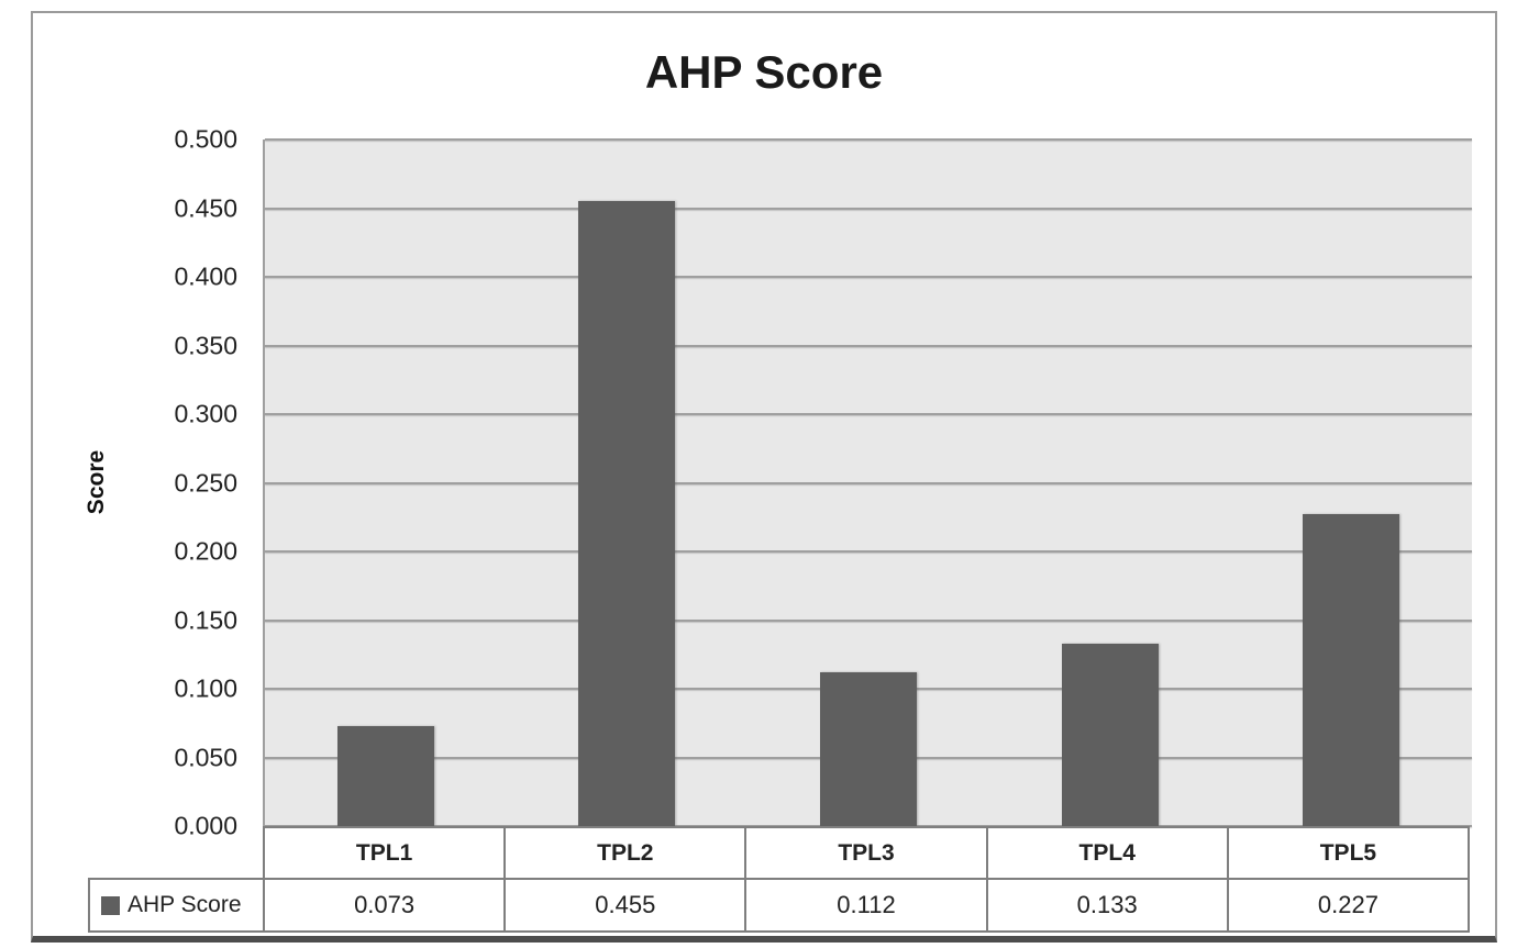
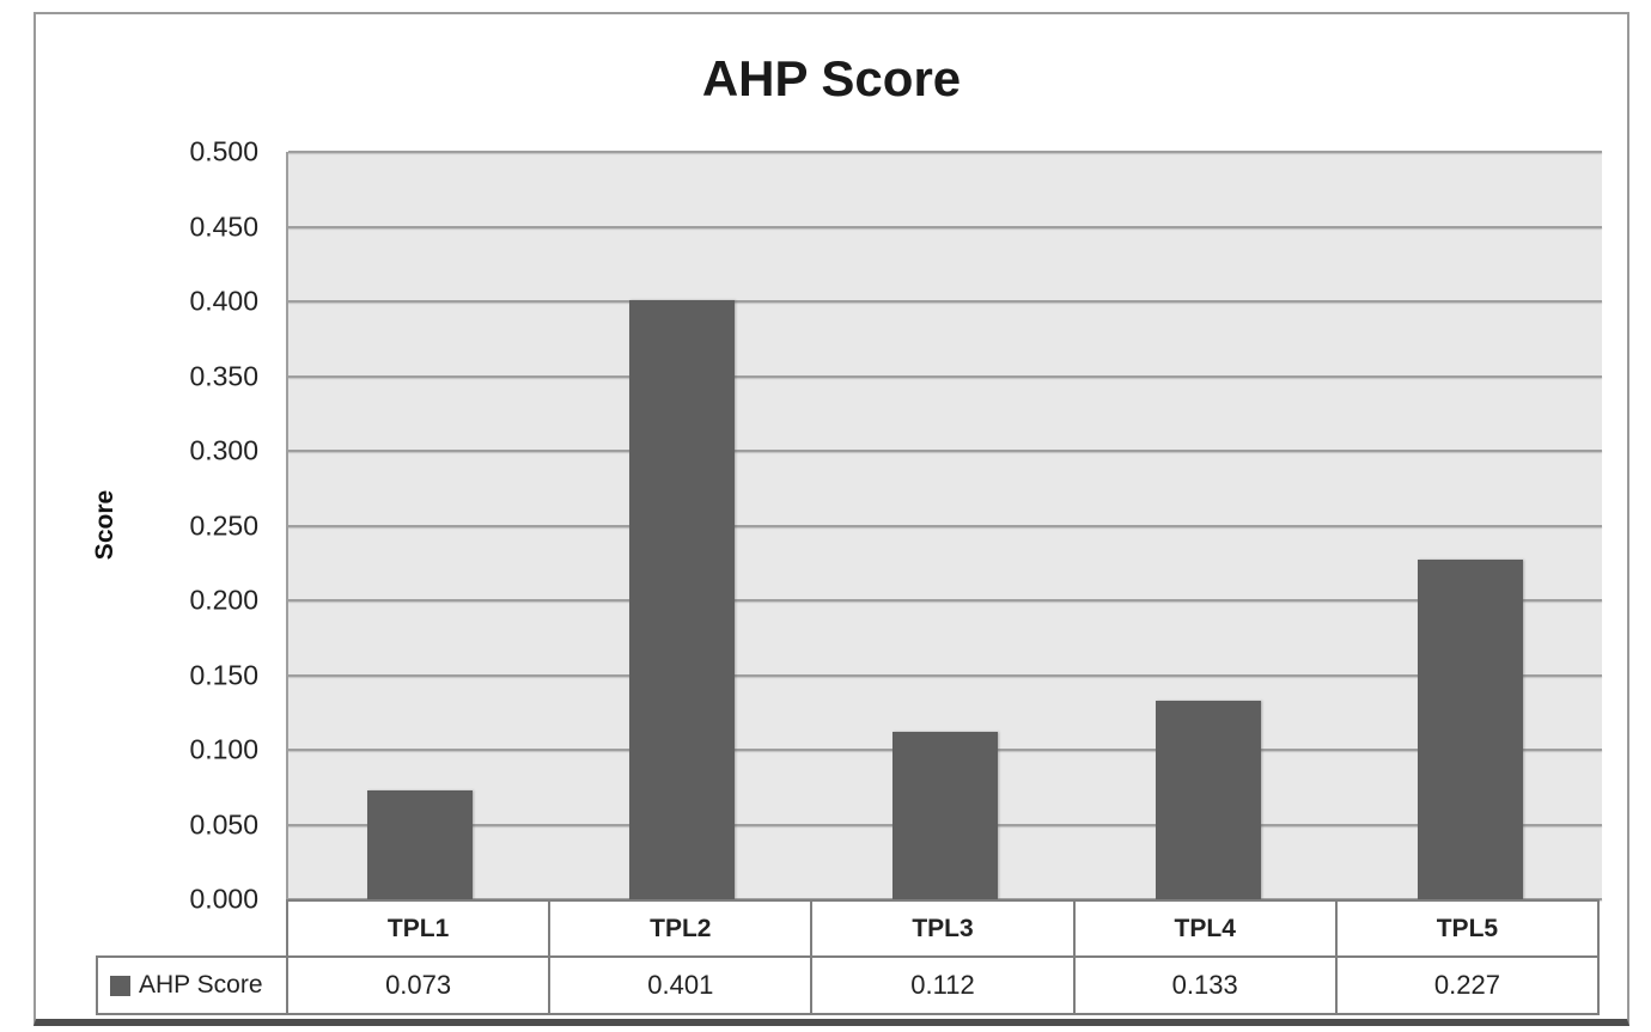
TPL2: 0.455 -> 0.401
